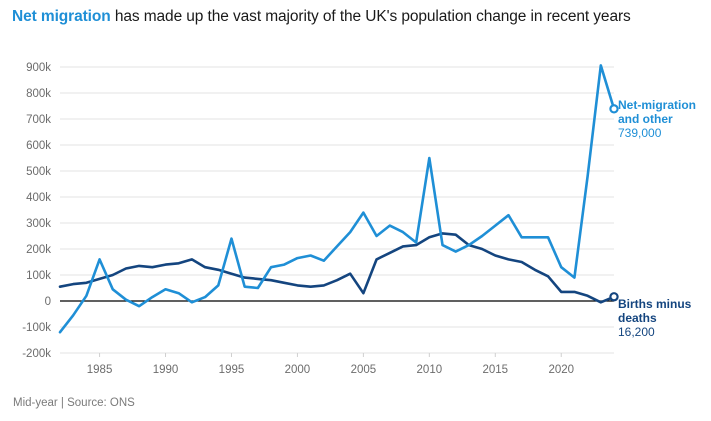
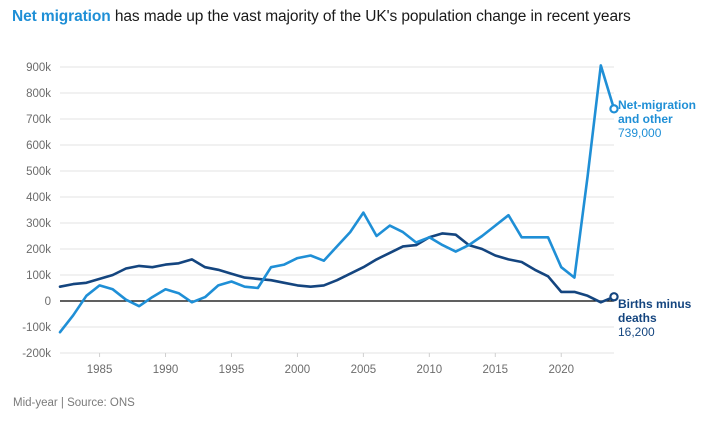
Net-migration and other/1985: 160k -> 60k
Net-migration and other/1995: 240k -> 80k
Births minus deaths/2005: 30k -> 130k
Net-migration and other/2010: 550k -> 240k
